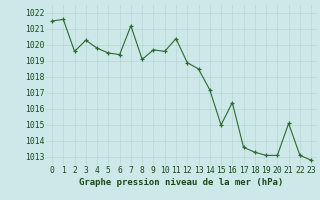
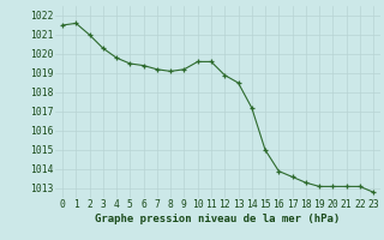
2: 1019.6 -> 1021.0
7: 1021.2 -> 1019.2
9: 1019.7 -> 1019.2
11: 1020.4 -> 1019.6
16: 1016.4 -> 1013.9
21: 1015.1 -> 1013.1
